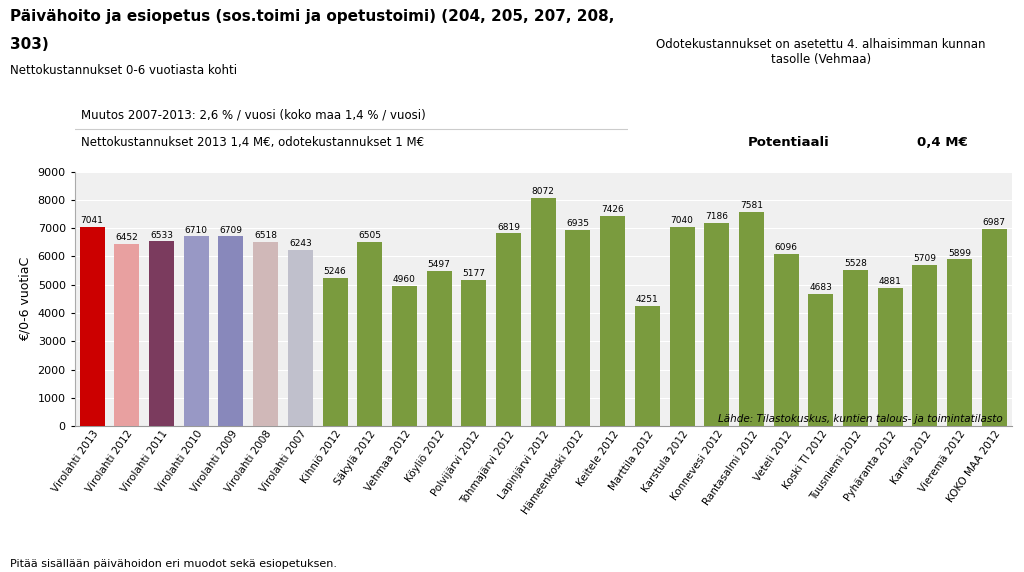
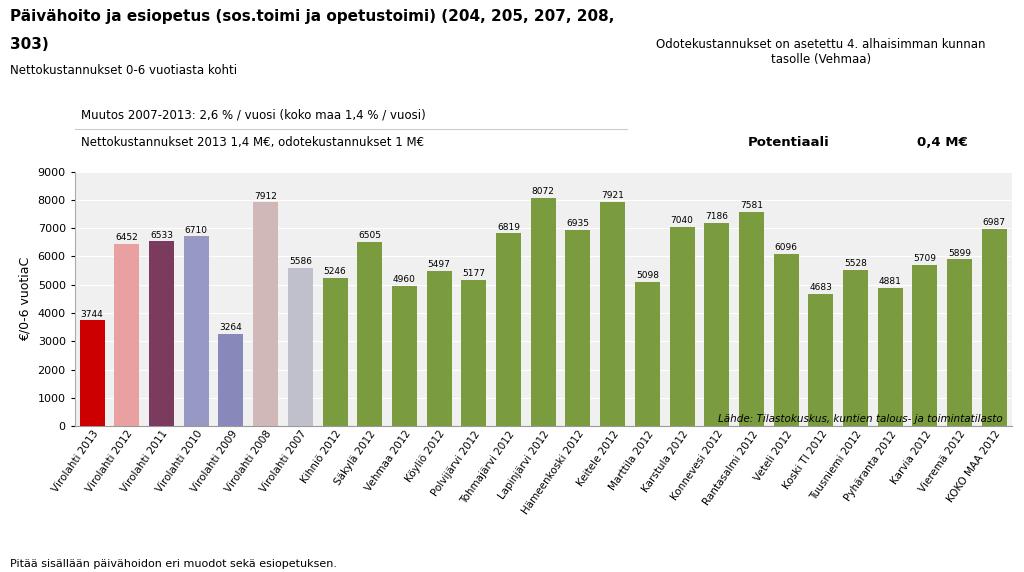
Virolahti 2013: 7041 -> 3744
Virolahti 2009: 6709 -> 3264
Virolahti 2008: 6518 -> 7912
Virolahti 2007: 6243 -> 5586
Keitele 2012: 7426 -> 7921
Marttila 2012: 4251 -> 5098
